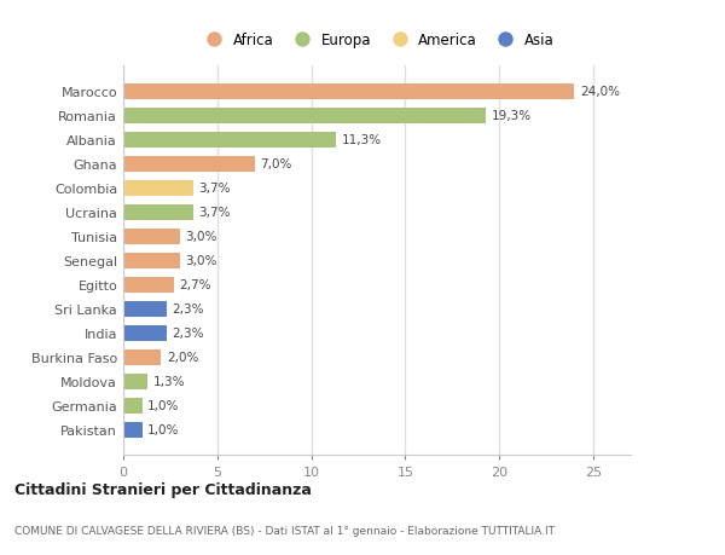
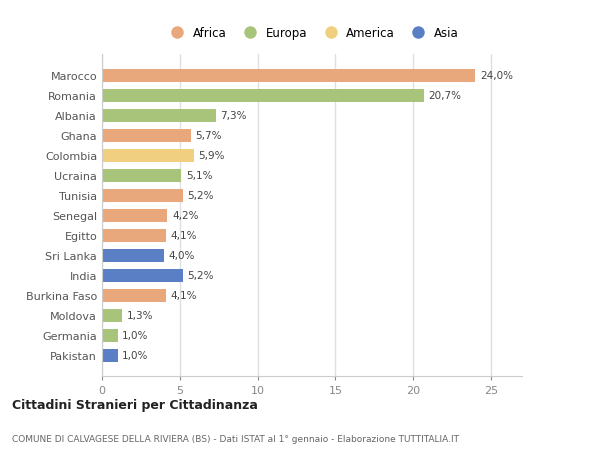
Romania: 19,3% -> 20,7%
Albania: 11,3% -> 7,3%
Ghana: 7,0% -> 5,7%
Colombia: 3,7% -> 5,9%
Ucraina: 3,7% -> 5,1%
Tunisia: 3,0% -> 5,2%
Senegal: 3,0% -> 4,2%
Egitto: 2,7% -> 4,1%
Sri Lanka: 2,3% -> 4,0%
India: 2,3% -> 5,2%
Burkina Faso: 2,0% -> 4,1%
